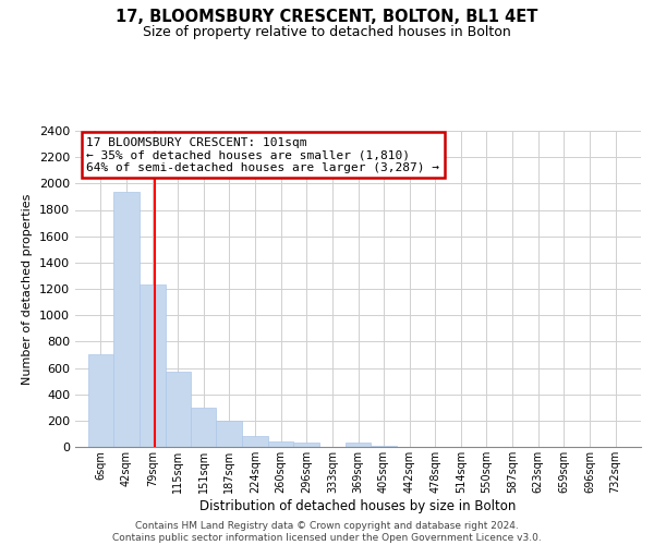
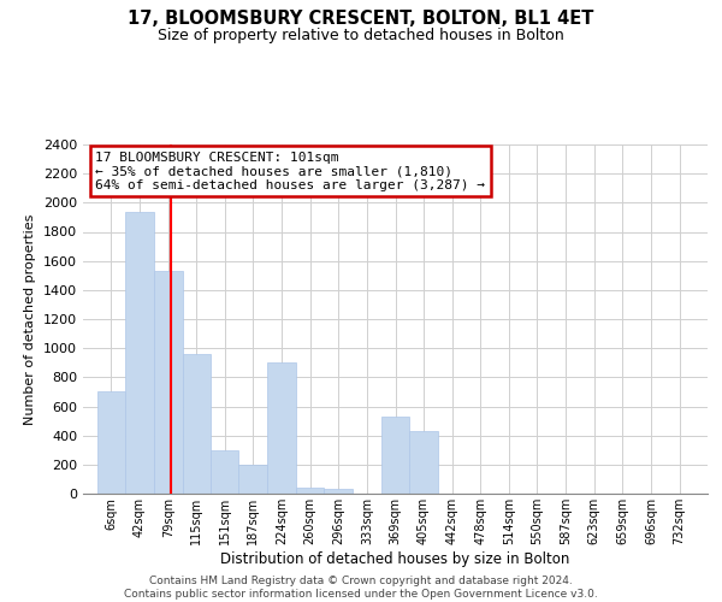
79sqm: 1230 -> 1530
115sqm: 580 -> 960
224sqm: 80 -> 900
369sqm: 30 -> 530
405sqm: 10 -> 430
